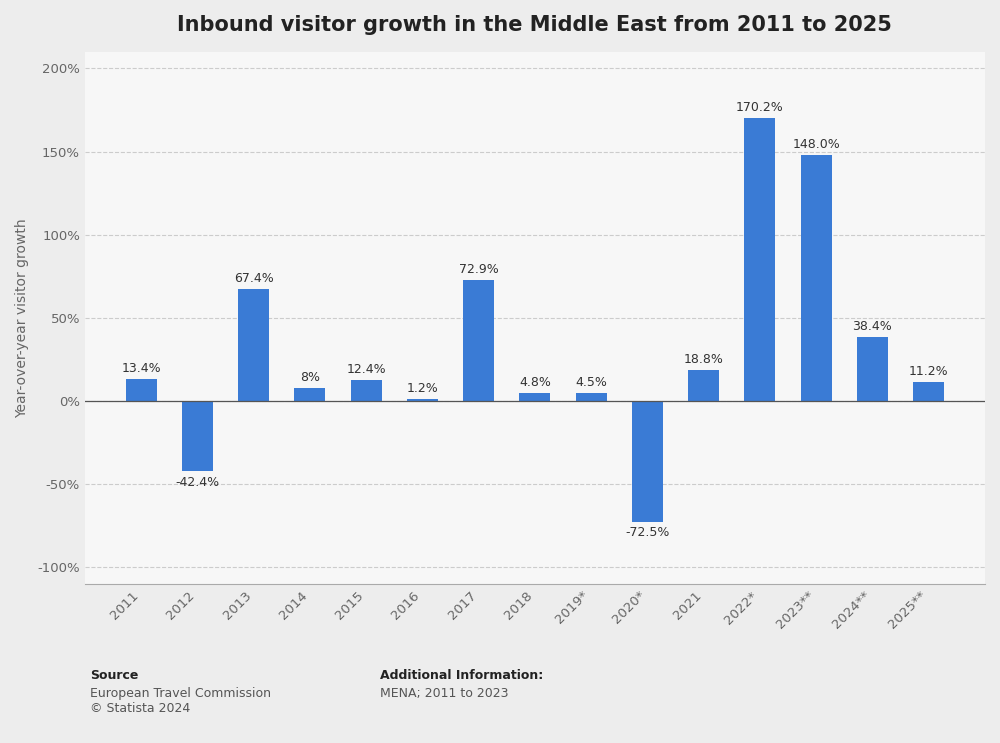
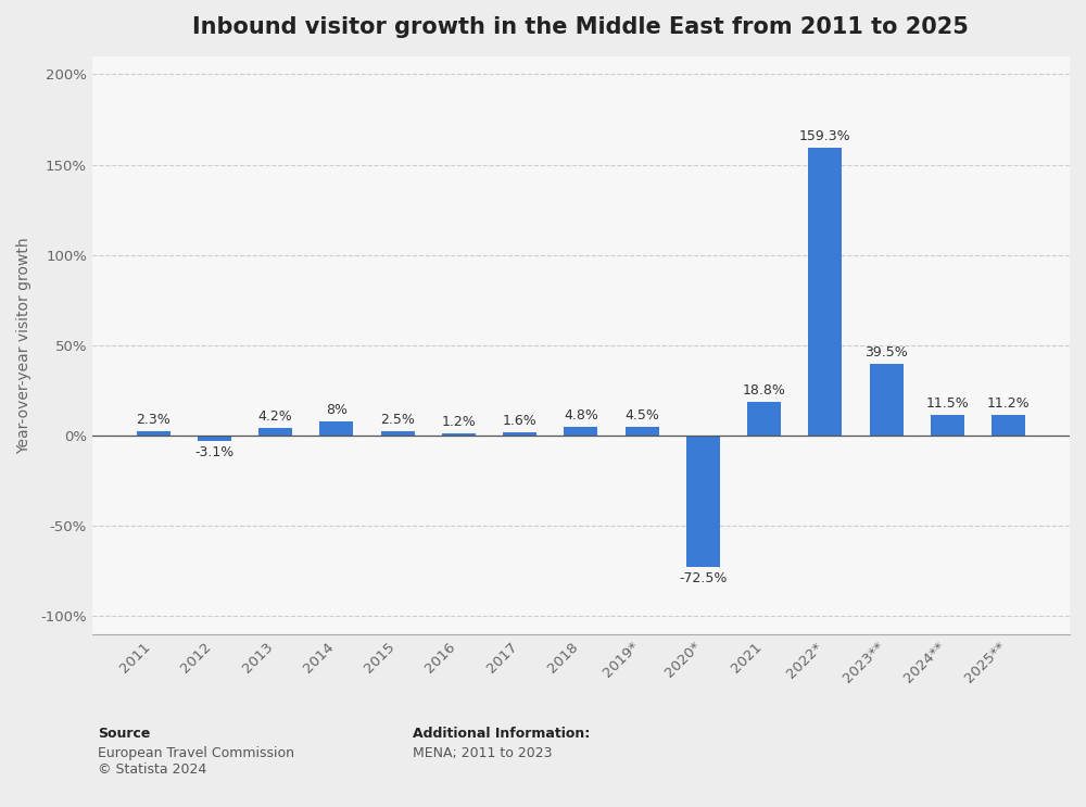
2011: 13.4% -> 2.3%
2012: -42.4% -> -3.1%
2013: 67.4% -> 4.2%
2015: 12.4% -> 2.5%
2017: 72.9% -> 1.6%
2022*: 170.2% -> 159.3%
2023**: 148.0% -> 39.5%
2024**: 38.4% -> 11.5%
